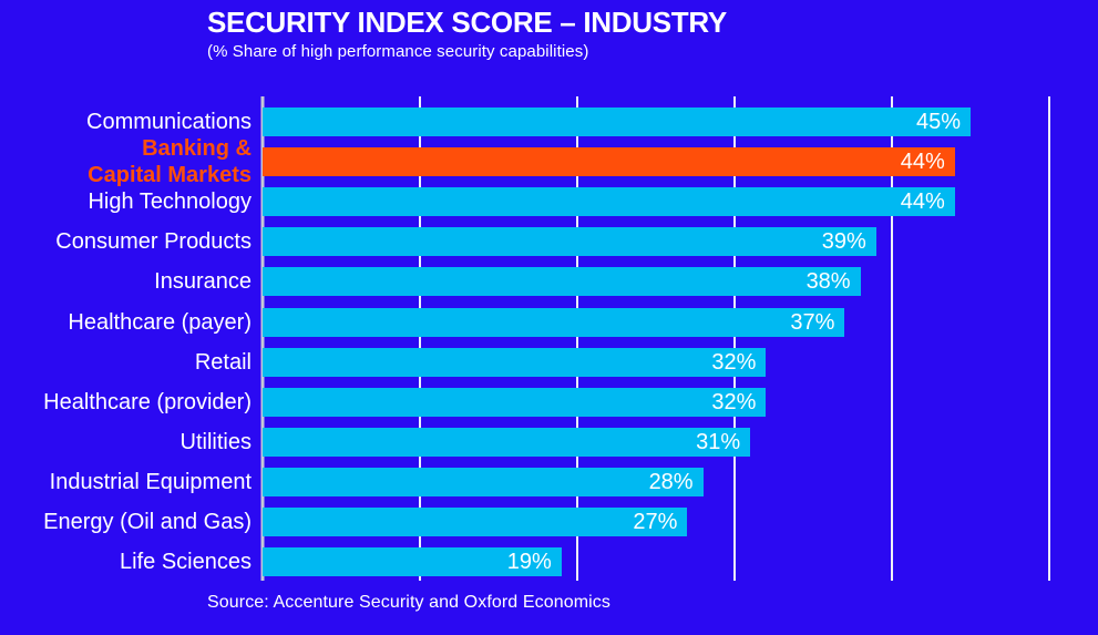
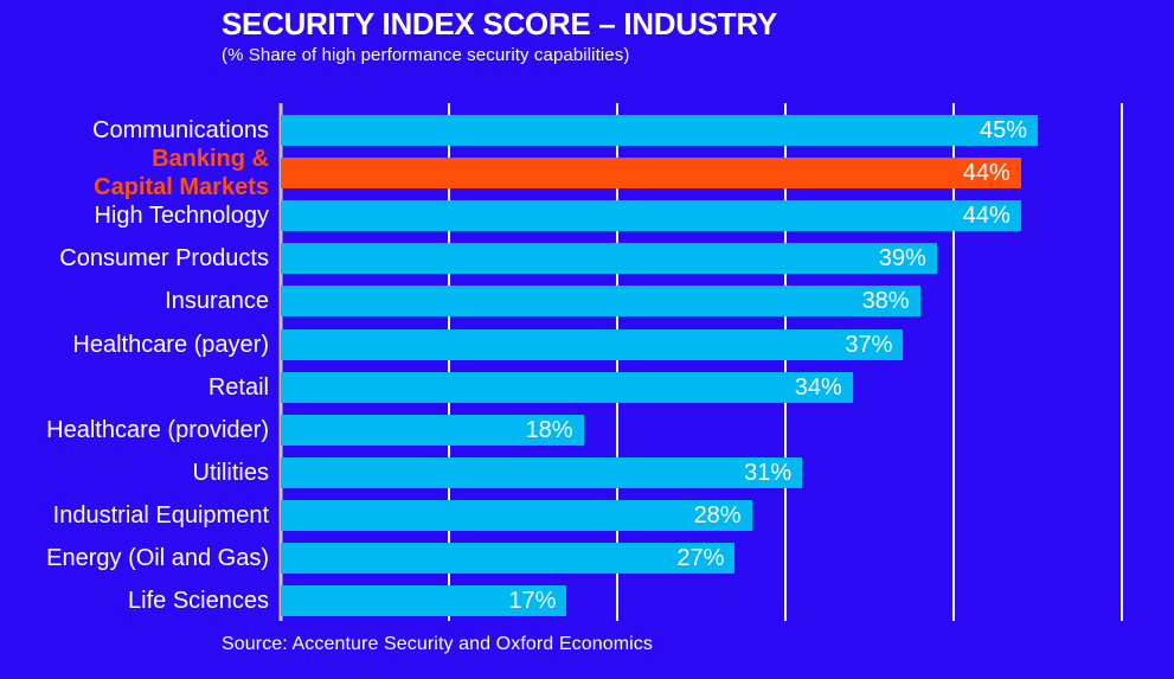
Retail: 32% -> 34%
Healthcare (provider): 32% -> 18%
Life Sciences: 19% -> 17%
